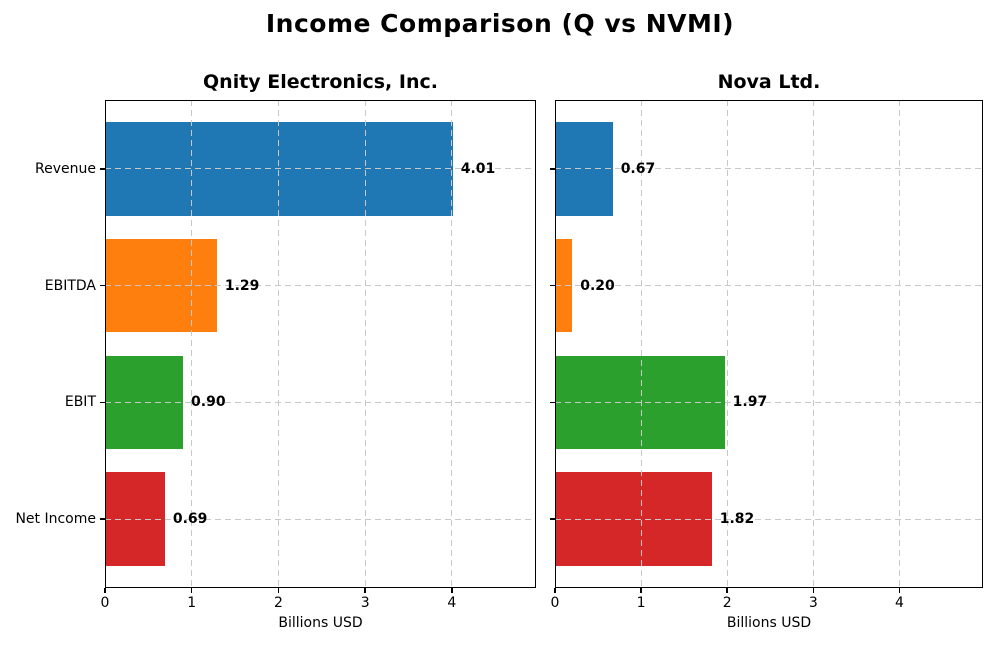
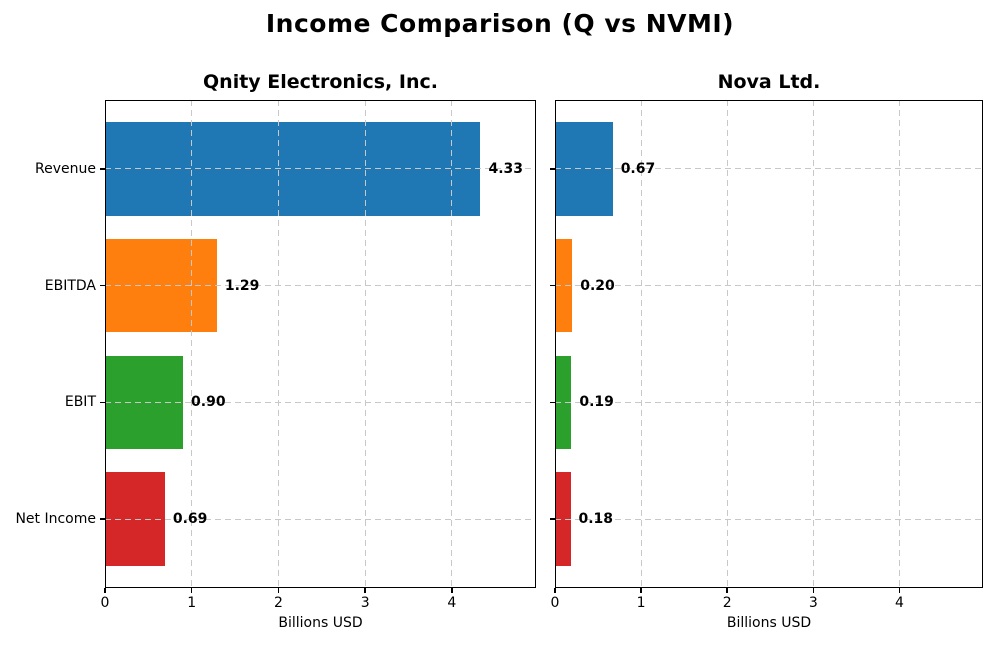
Qnity Electronics, Inc./Revenue: 4.01 -> 4.33
Nova Ltd./EBIT: 1.97 -> 0.19
Nova Ltd./Net Income: 1.82 -> 0.18
